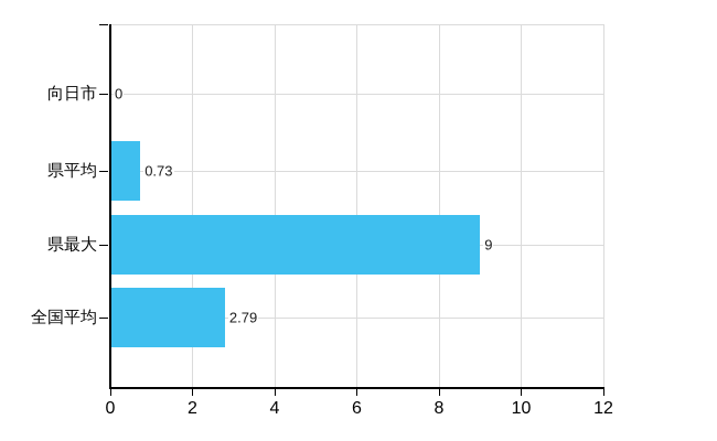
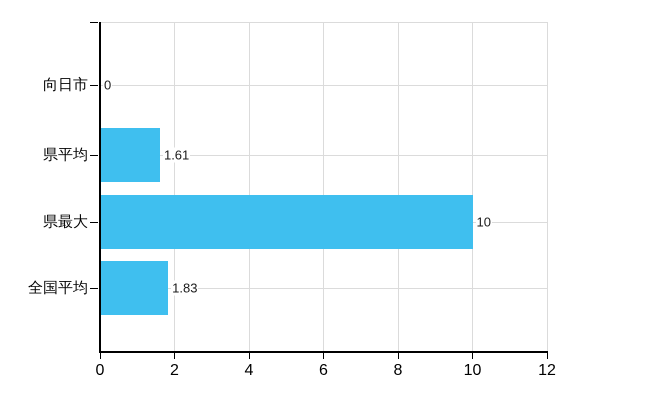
県平均: 0.73 -> 1.61
県最大: 9 -> 10
全国平均: 2.79 -> 1.83
